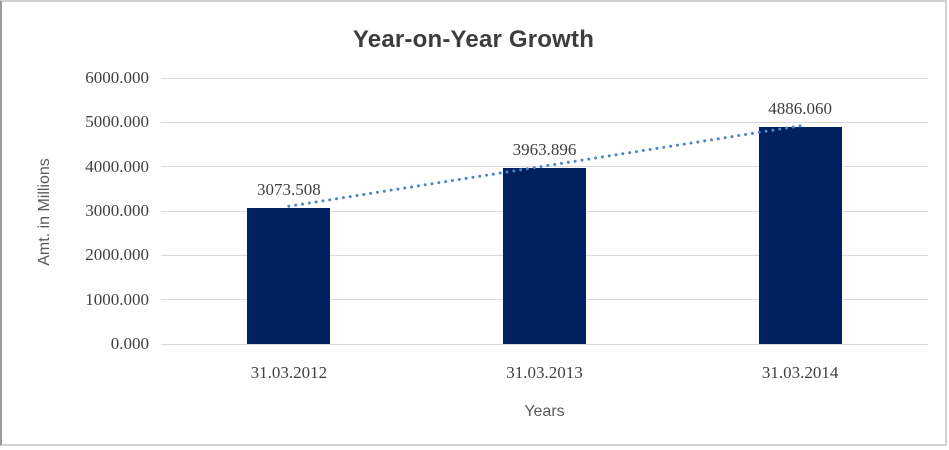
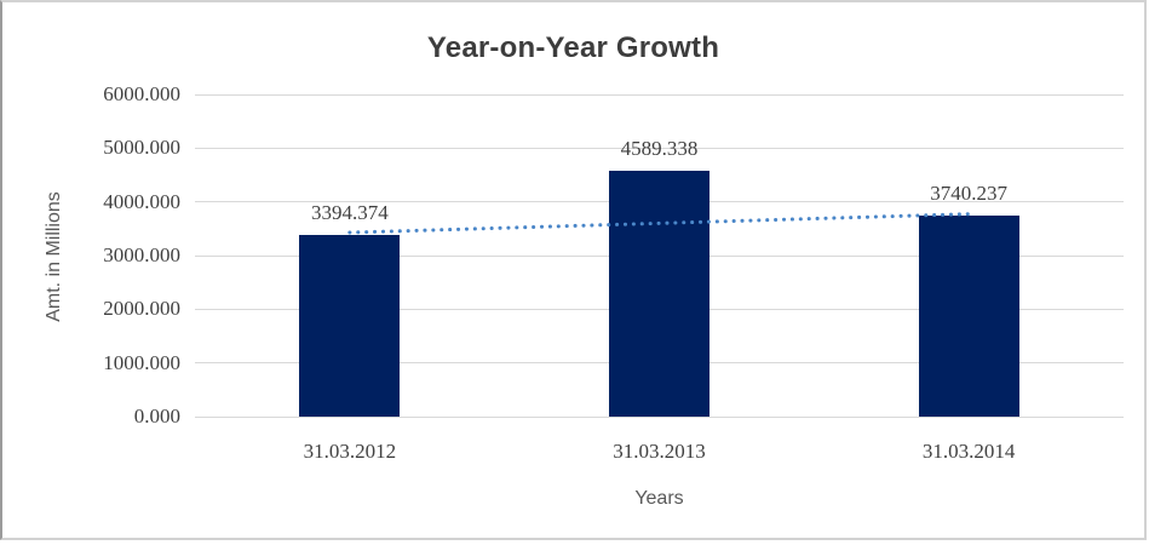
31.03.2012: 3073.508 -> 3394.374
31.03.2013: 3963.896 -> 4589.338
31.03.2014: 4886.060 -> 3740.237
